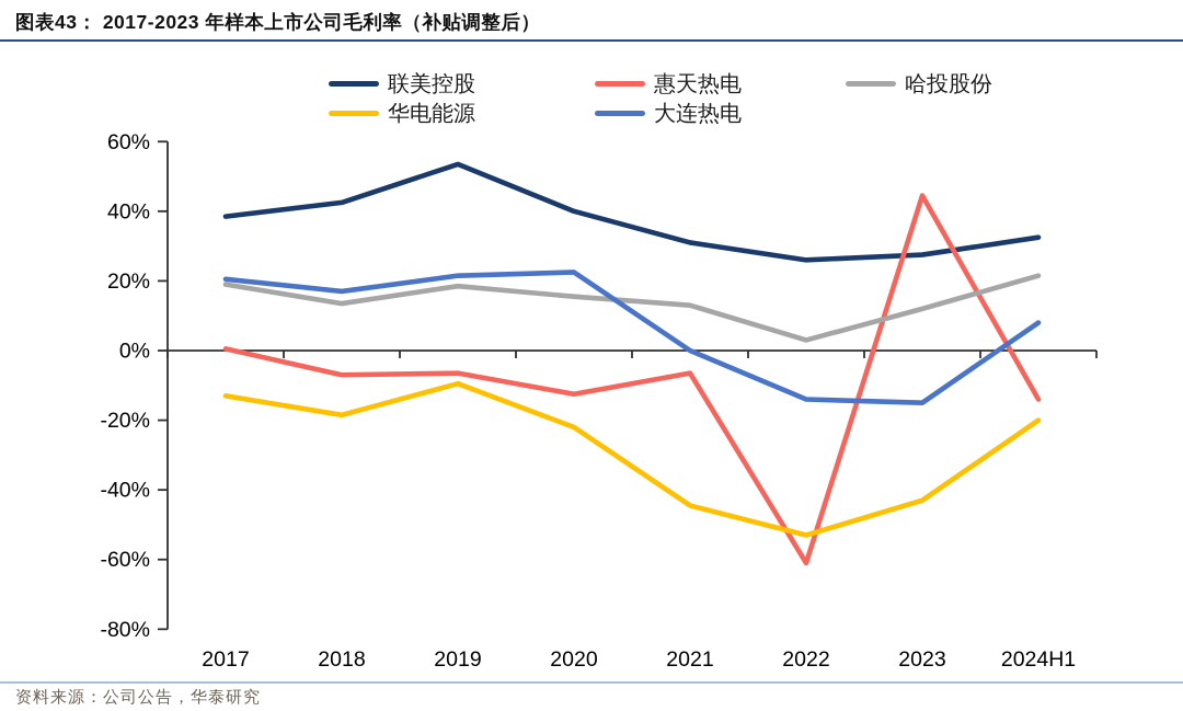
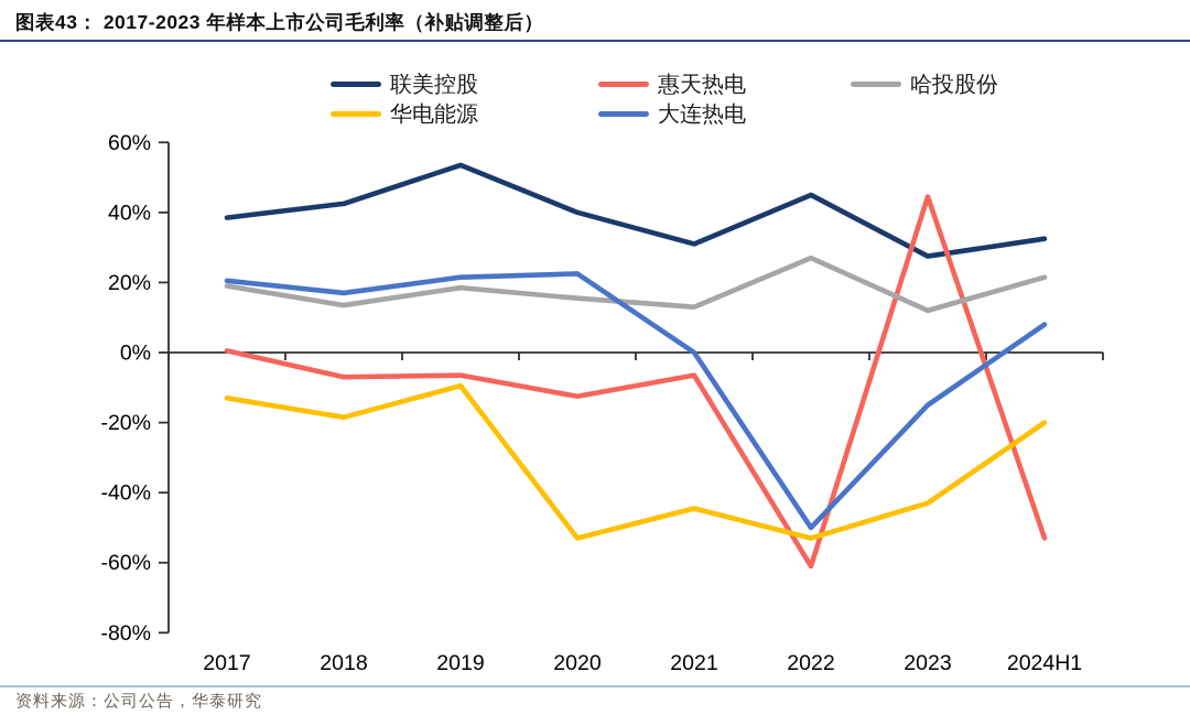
华电能源/2020: -22% -> -53%
联美控股/2022: 26% -> 45%
哈投股份/2022: 3% -> 27%
大连热电/2022: -14% -> -50%
惠天热电/2024H1: -14% -> -53%
